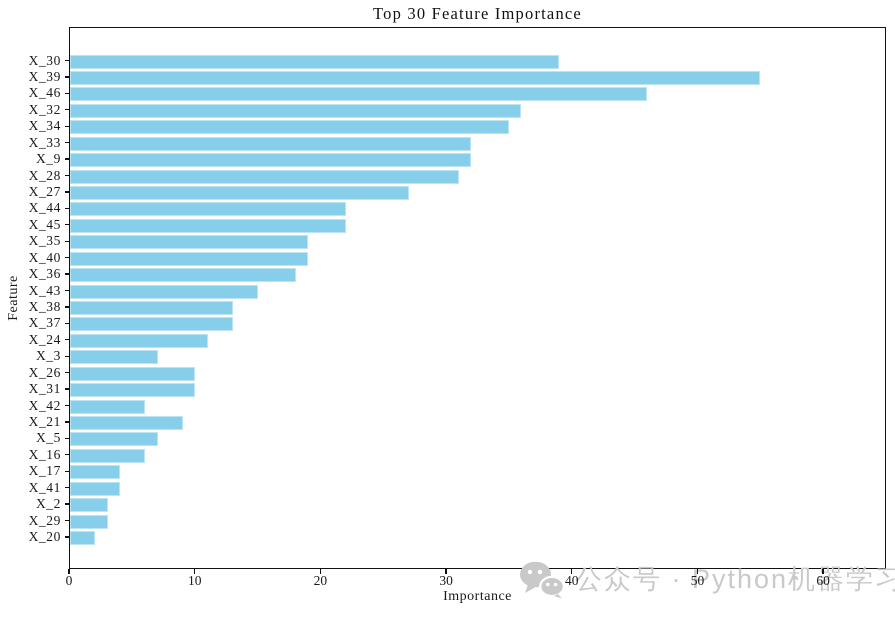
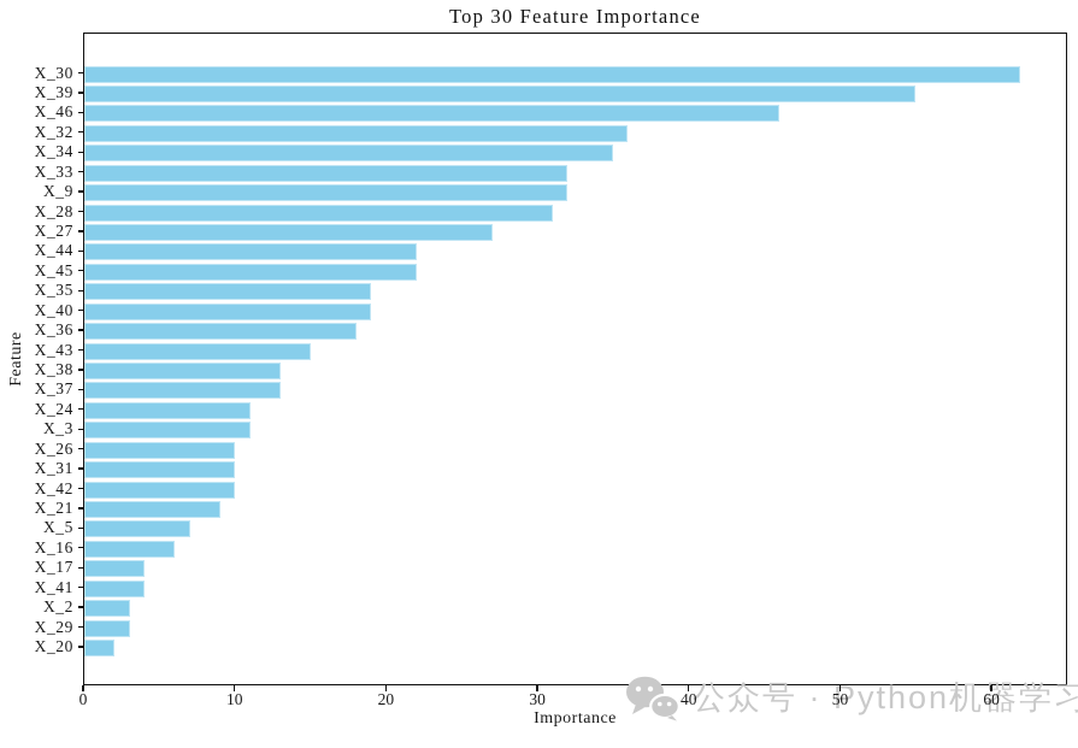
X_30: 39 -> 62
X_3: 7 -> 11
X_42: 6 -> 10
